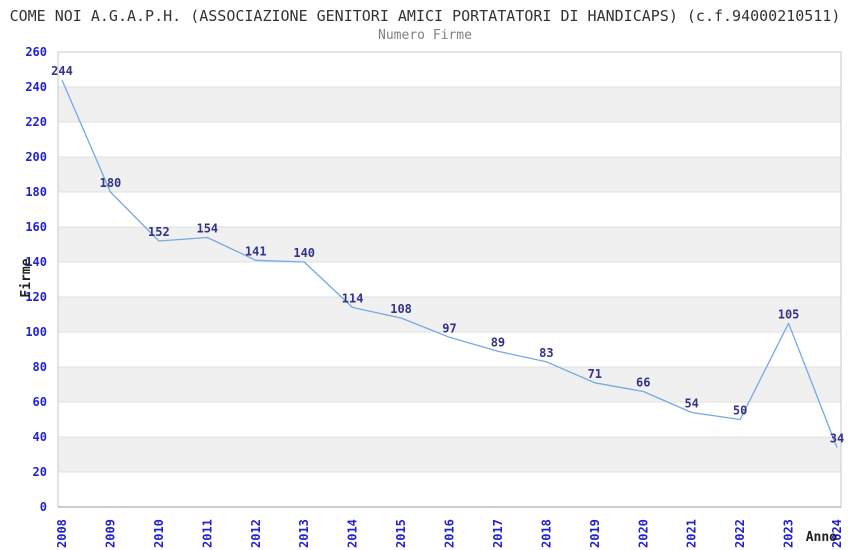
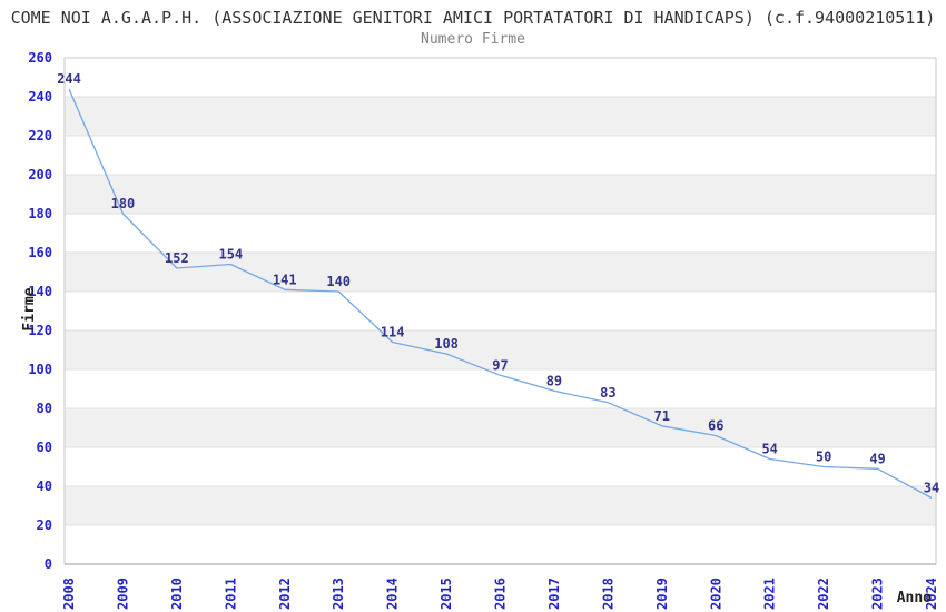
2023: 105 -> 49
